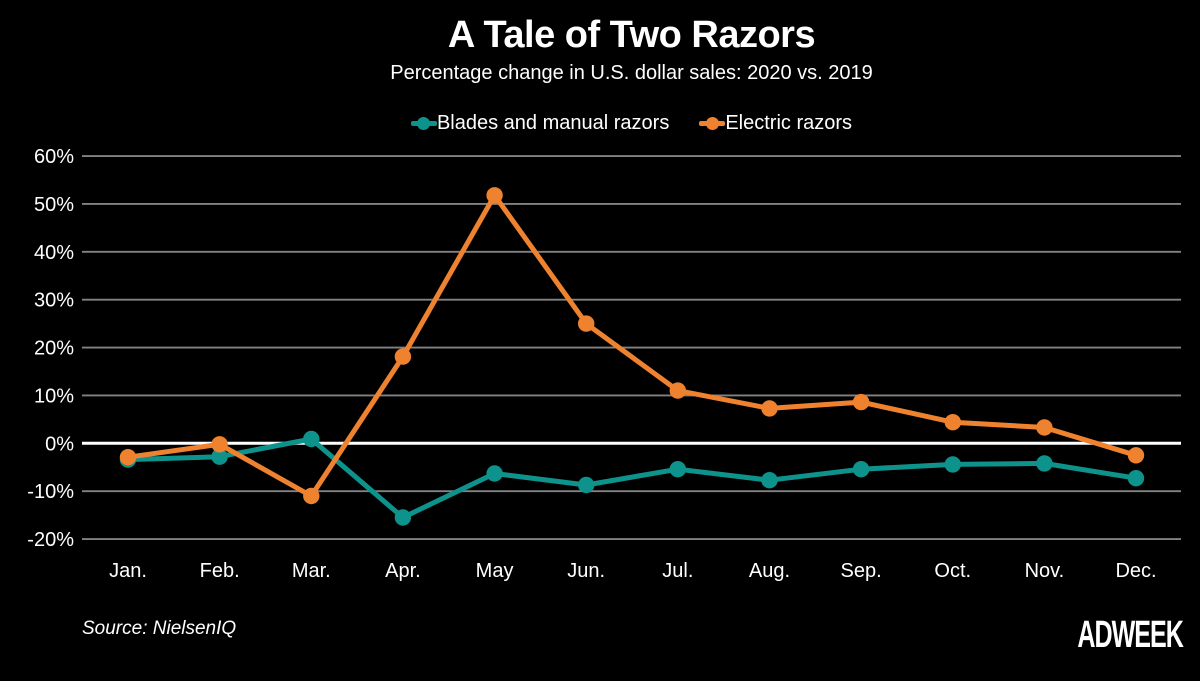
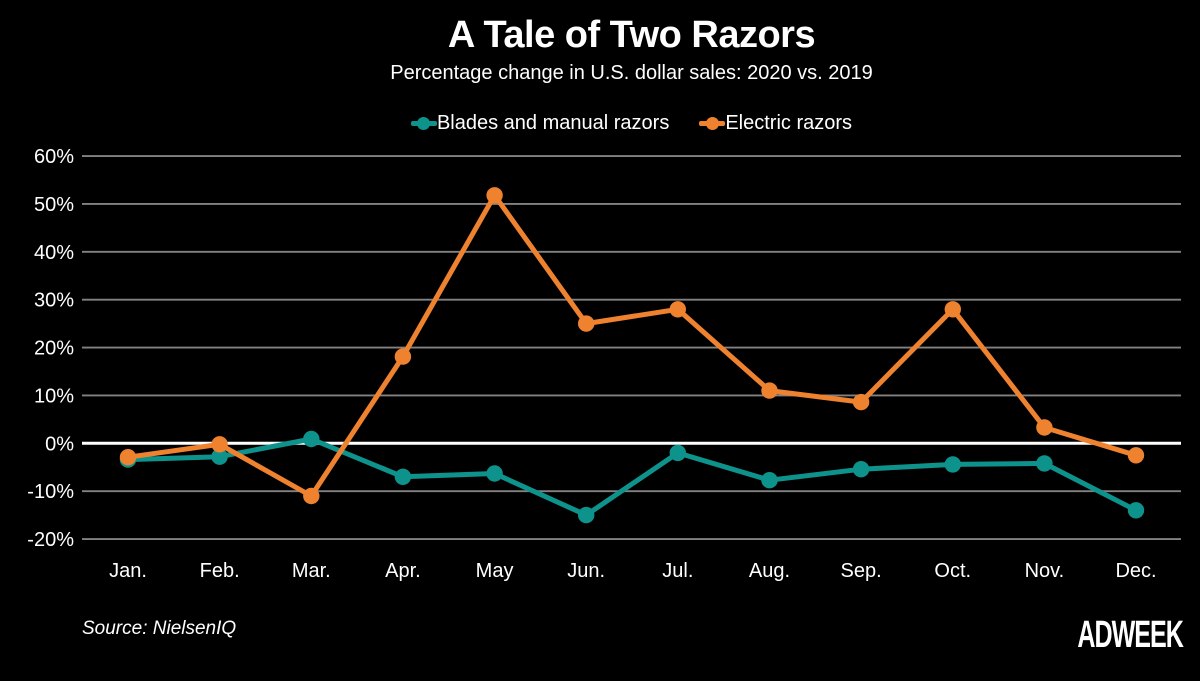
Blades and manual razors/Apr.: -16% -> -7%
Blades and manual razors/Jun.: -9% -> -15%
Blades and manual razors/Jul.: -5% -> -2%
Electric razors/Jul.: 11% -> 28%
Electric razors/Aug.: 7% -> 11%
Electric razors/Oct.: 4% -> 28%
Blades and manual razors/Dec.: -7% -> -14%
